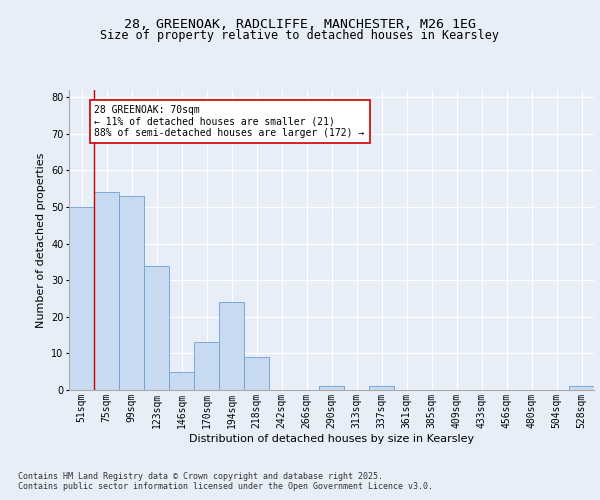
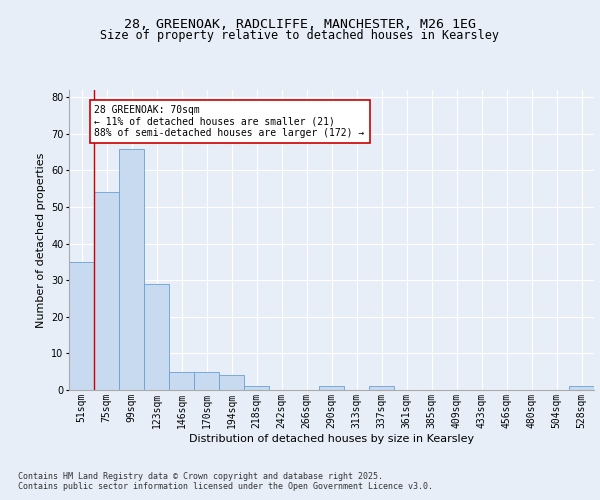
51sqm: 50 -> 35
99sqm: 53 -> 66
123sqm: 34 -> 29
170sqm: 13 -> 5
194sqm: 24 -> 4
218sqm: 9 -> 1
